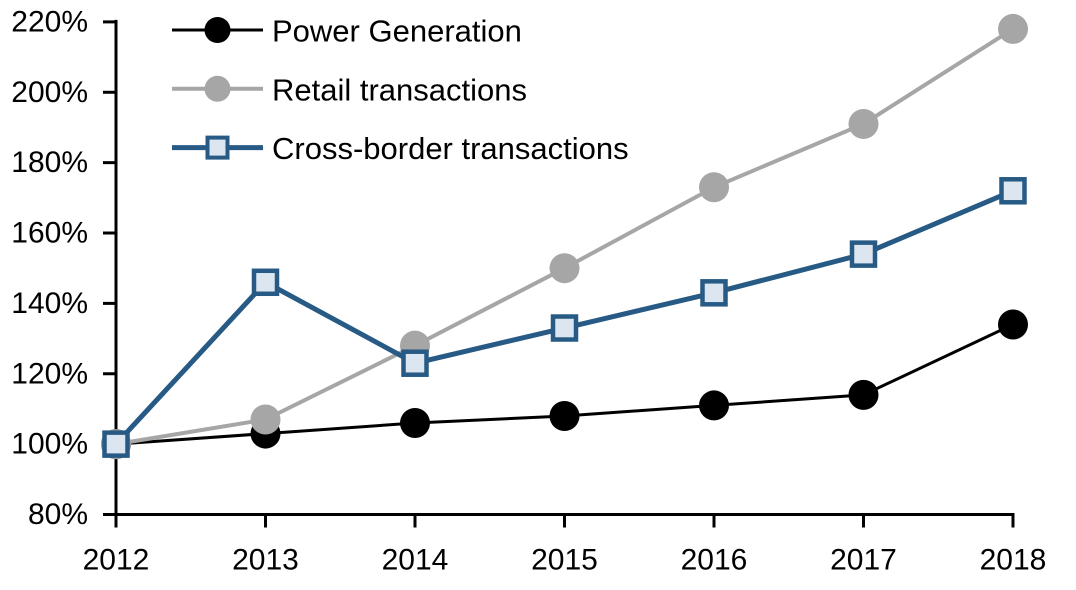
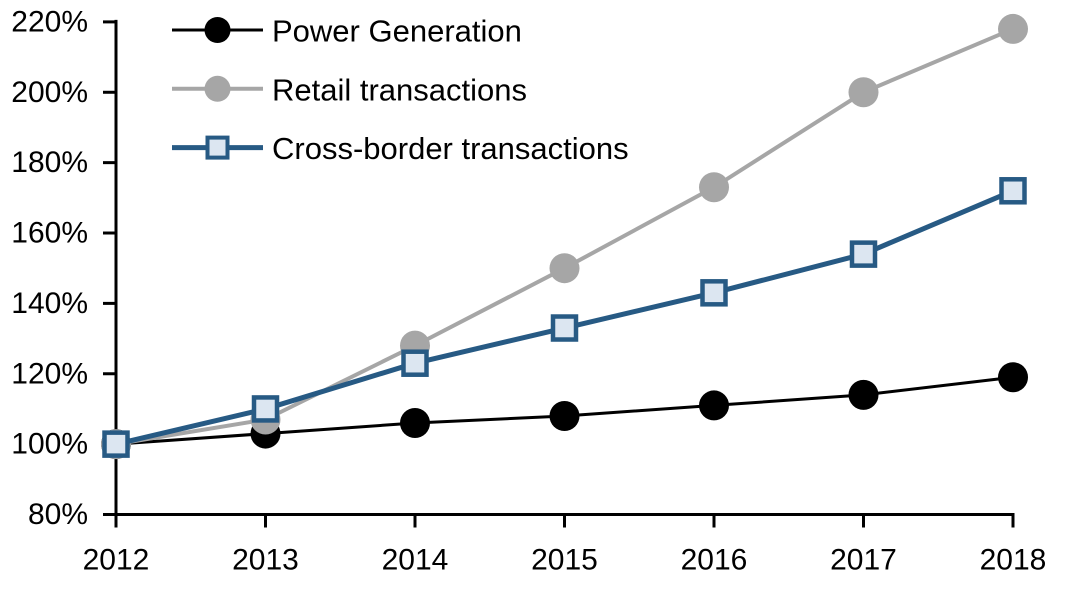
Cross-border transactions/2013: 146% -> 110%
Retail transactions/2017: 191% -> 200%
Power Generation/2018: 134% -> 119%
